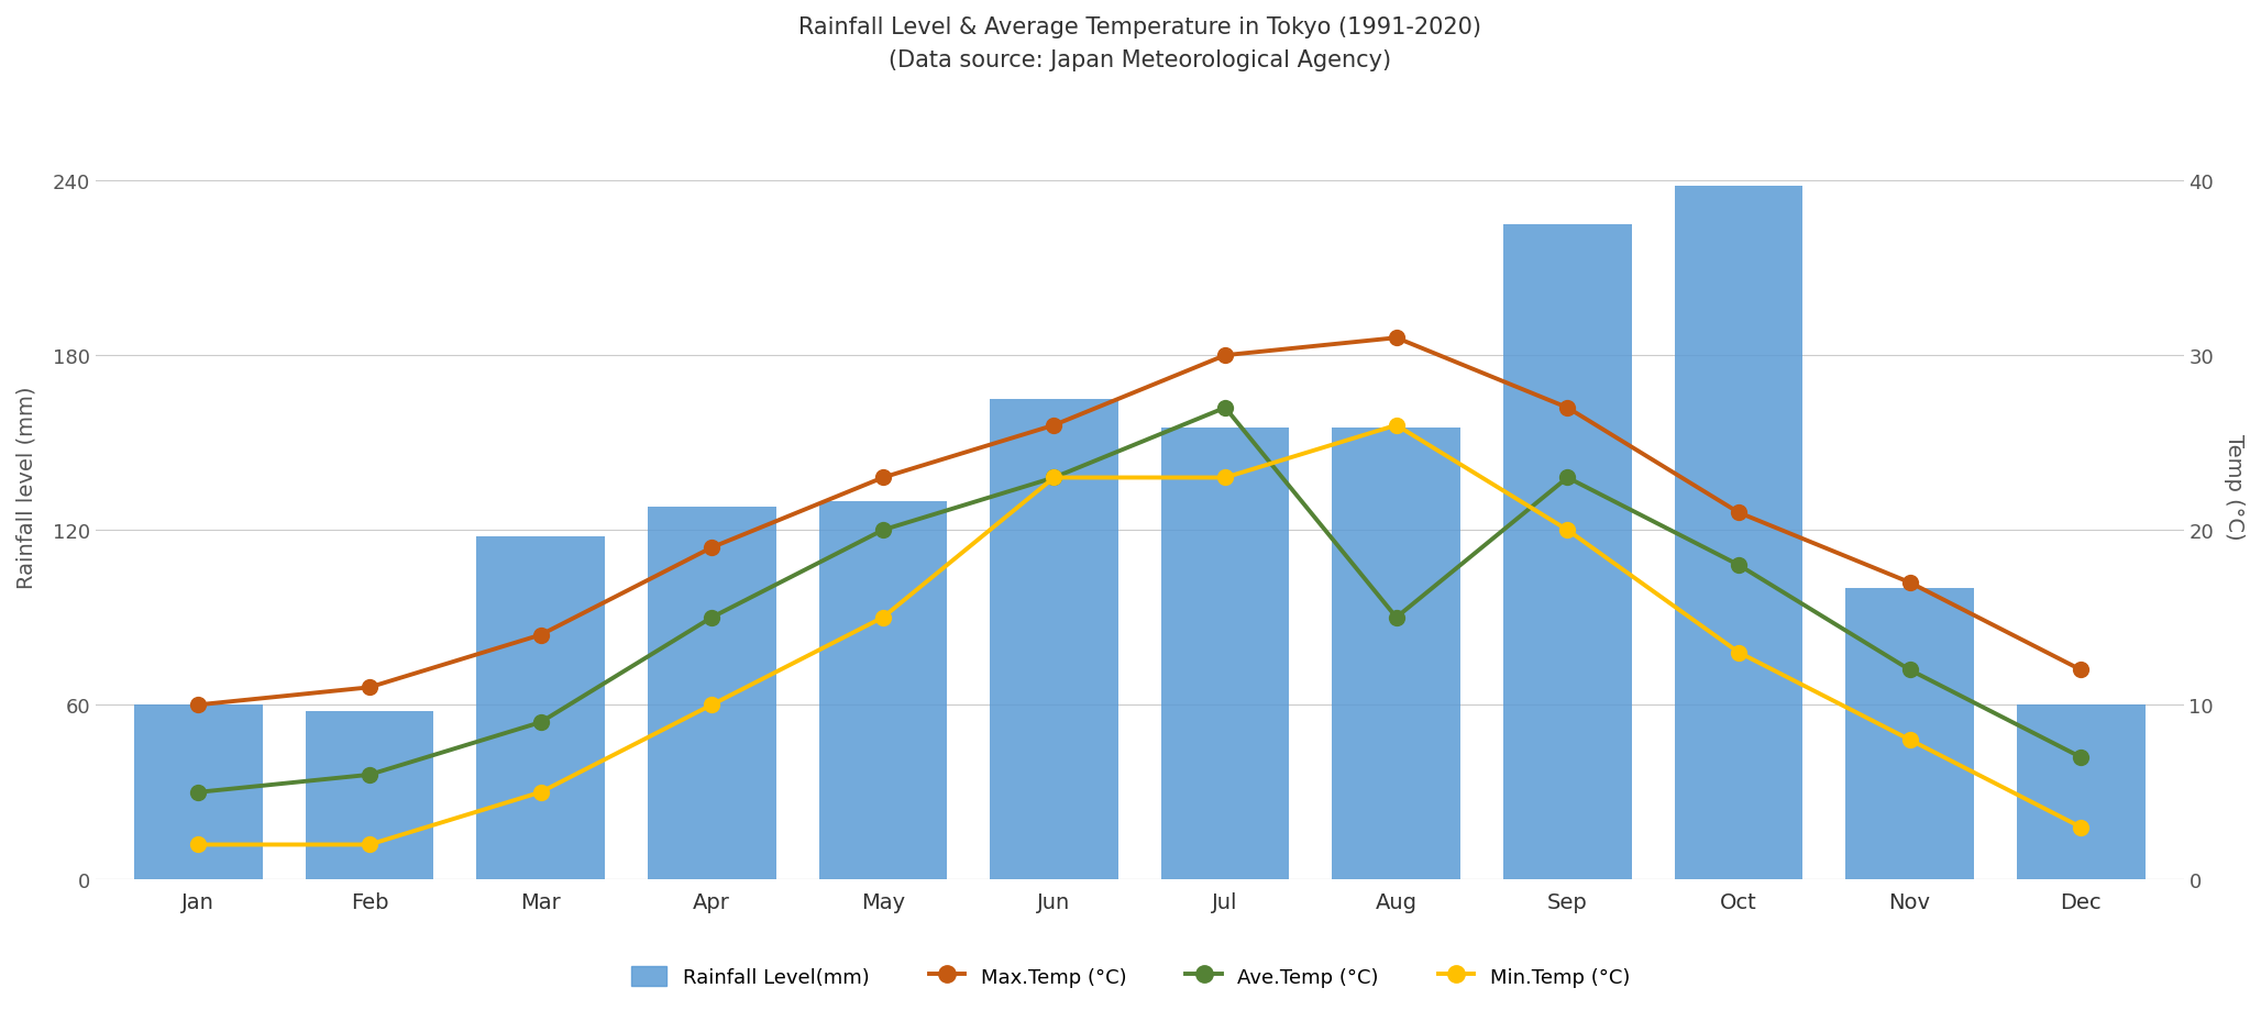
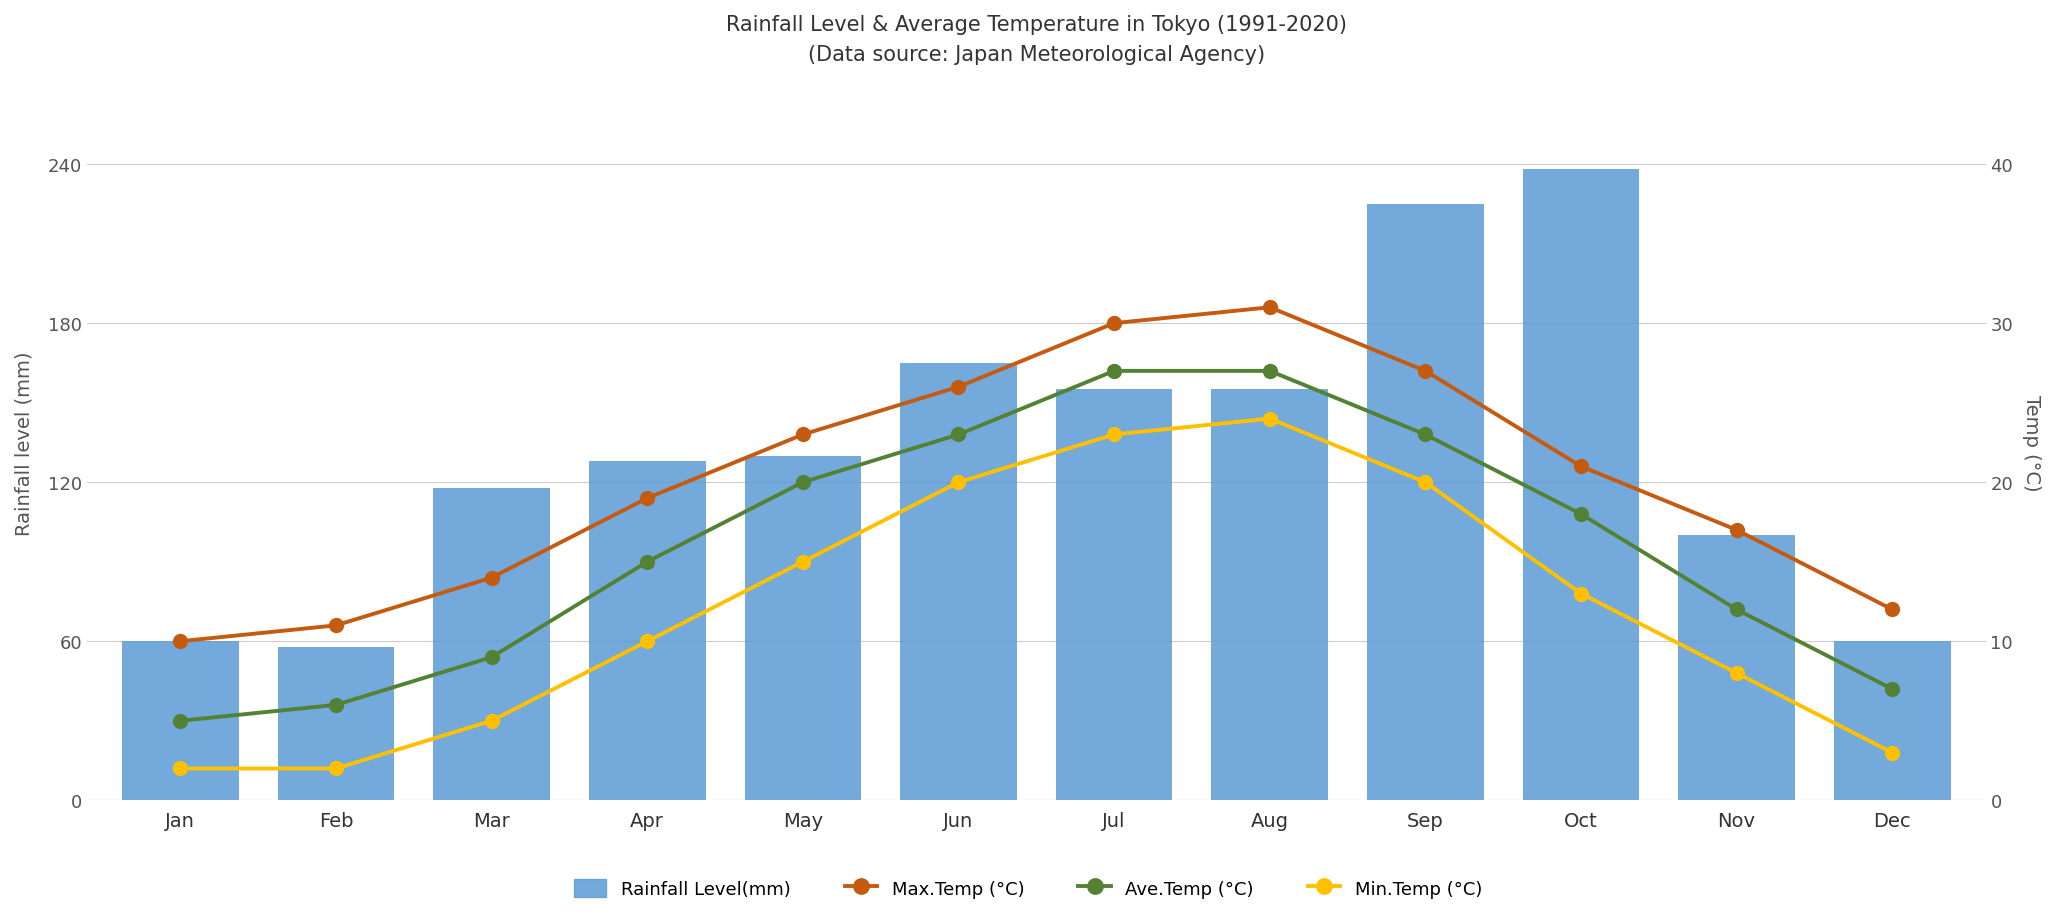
Min.Temp (°C)/Jun: 23 -> 20
Ave.Temp (°C)/Aug: 15 -> 27
Min.Temp (°C)/Aug: 26 -> 24
